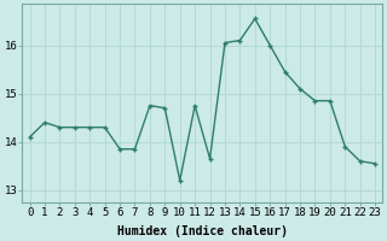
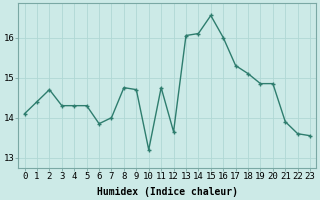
2: 14.30 -> 14.70
7: 13.85 -> 14.00
17: 15.45 -> 15.30
